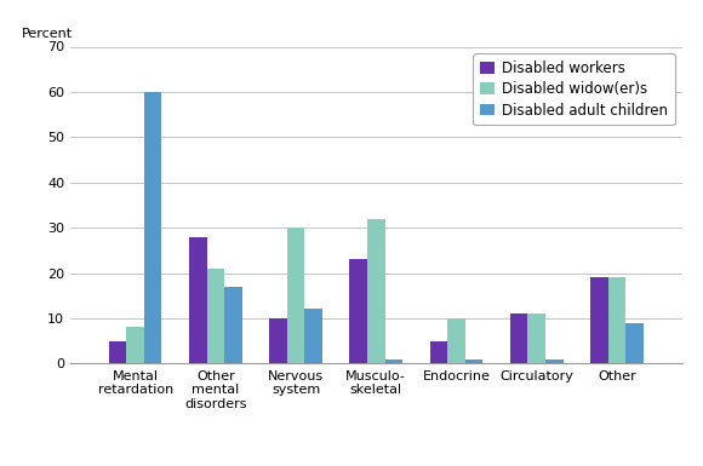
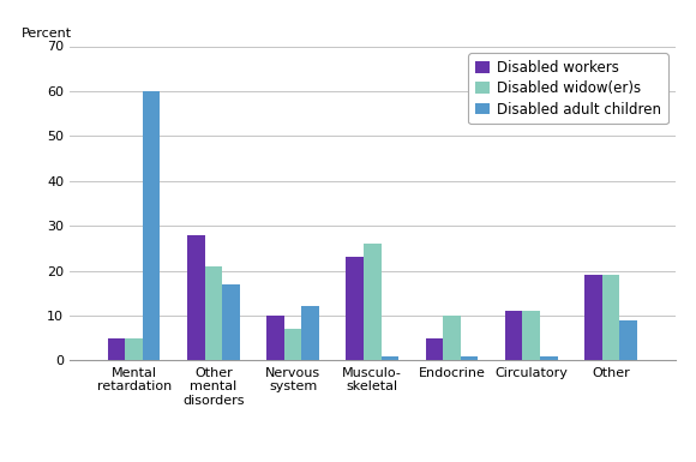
Disabled widow(er)s/Mental retardation: 8 -> 5
Disabled widow(er)s/Nervous system: 30 -> 7
Disabled widow(er)s/Musculo- skeletal: 32 -> 26
